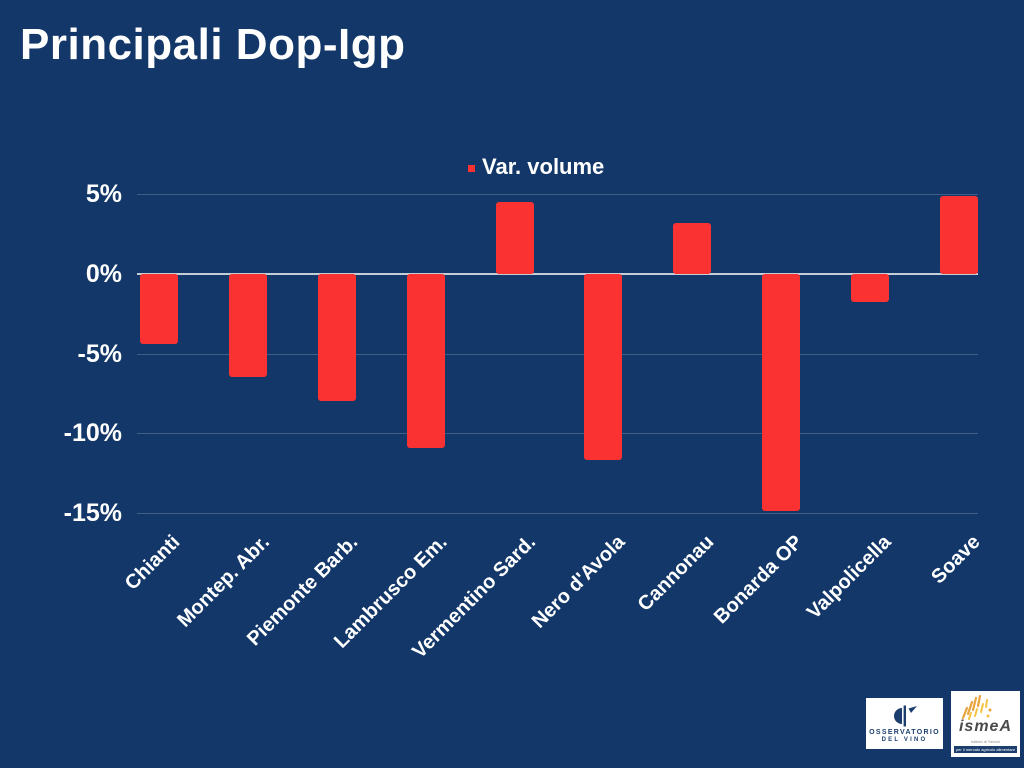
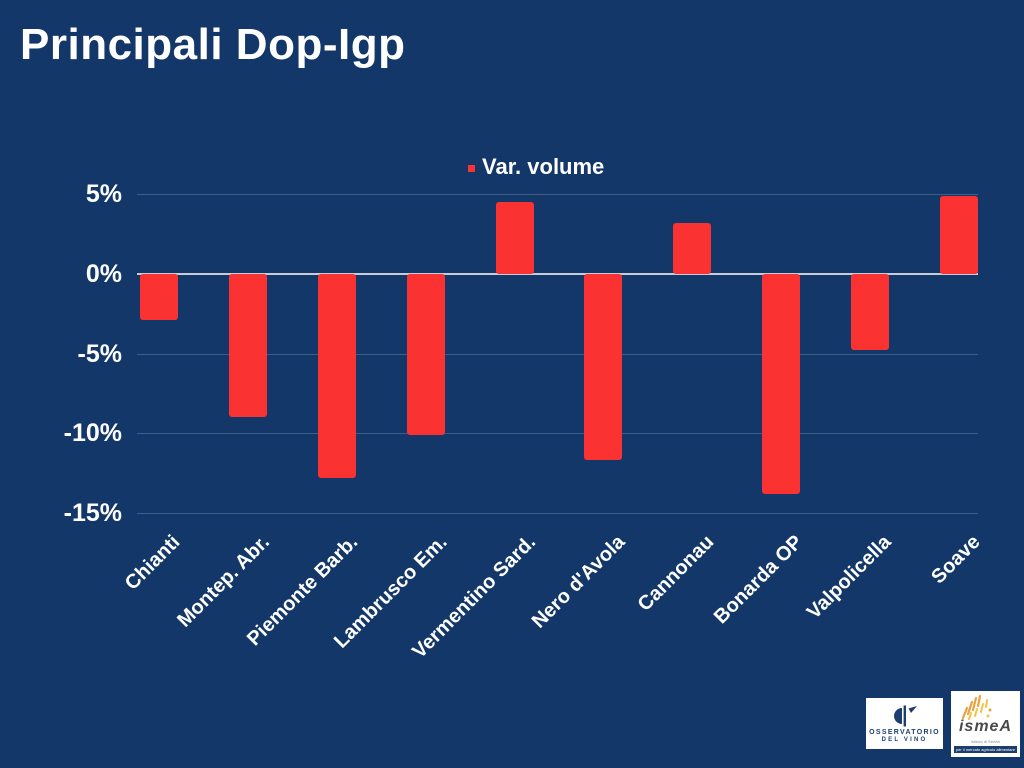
Chianti: -4.4% -> -2.9%
Montep. Abr.: -6.5% -> -9.0%
Piemonte Barb.: -8.0% -> -12.8%
Lambrusco Em.: -10.9% -> -10.1%
Bonarda OP: -14.9% -> -13.8%
Valpolicella: -1.8% -> -4.8%
